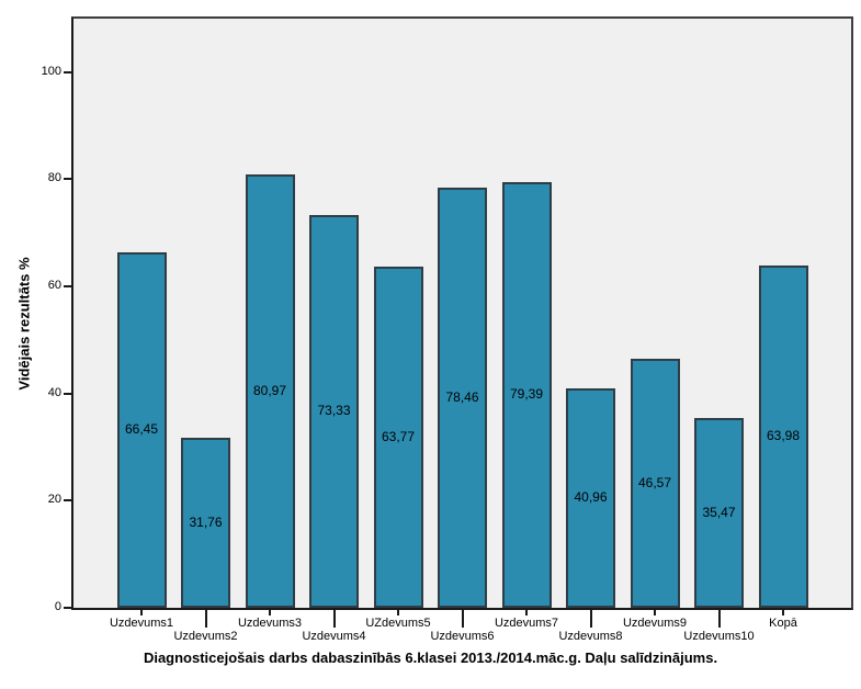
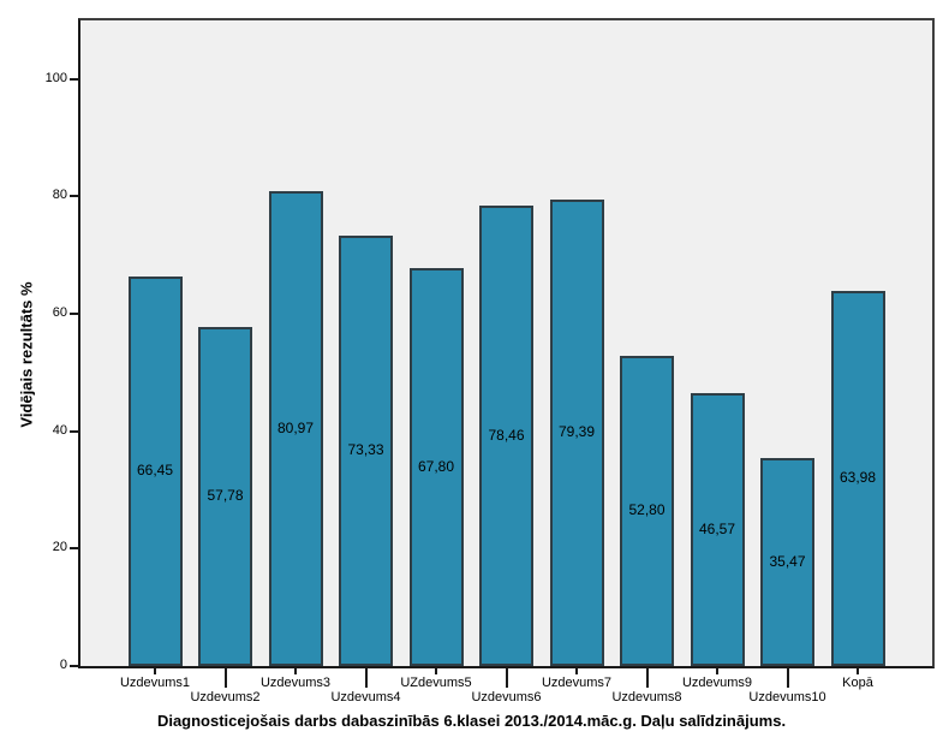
Uzdevums2: 31,76 -> 57,78
UZdevums5: 63,77 -> 67,80
Uzdevums8: 40,96 -> 52,80
